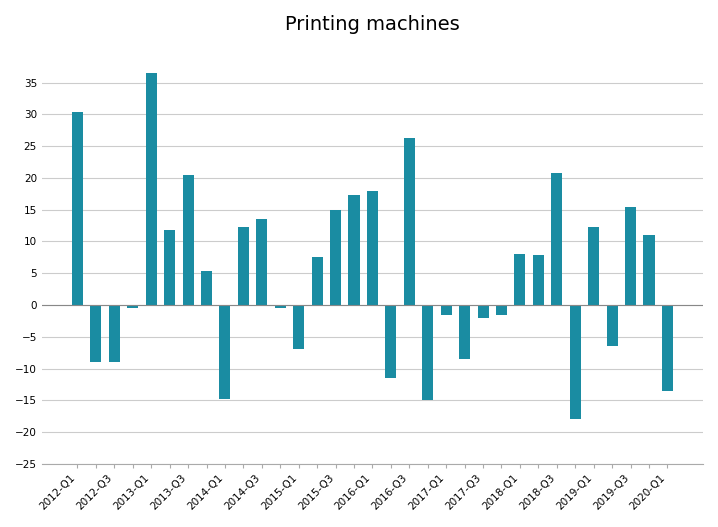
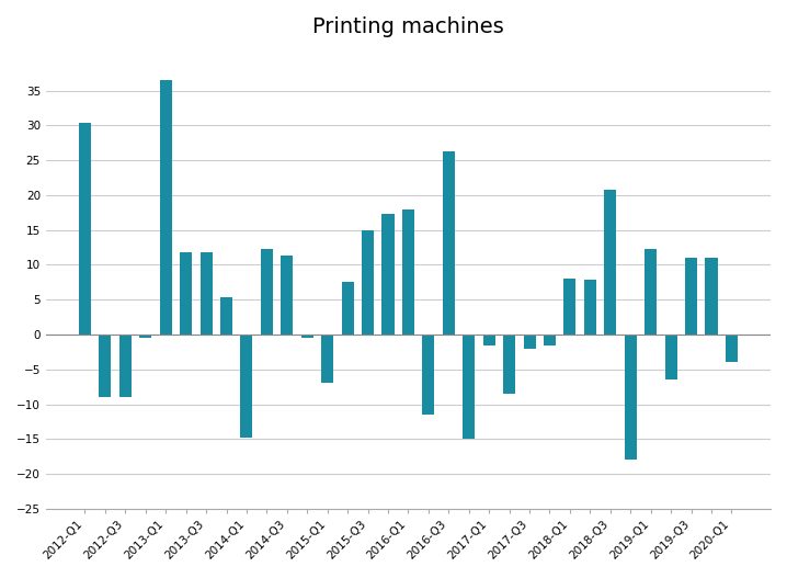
2013-Q3: 20.4 -> 11.8
2014-Q3: 13.6 -> 11.4
2019-Q3: 15.4 -> 11.0
2020-Q1: -13.6 -> -4.0
